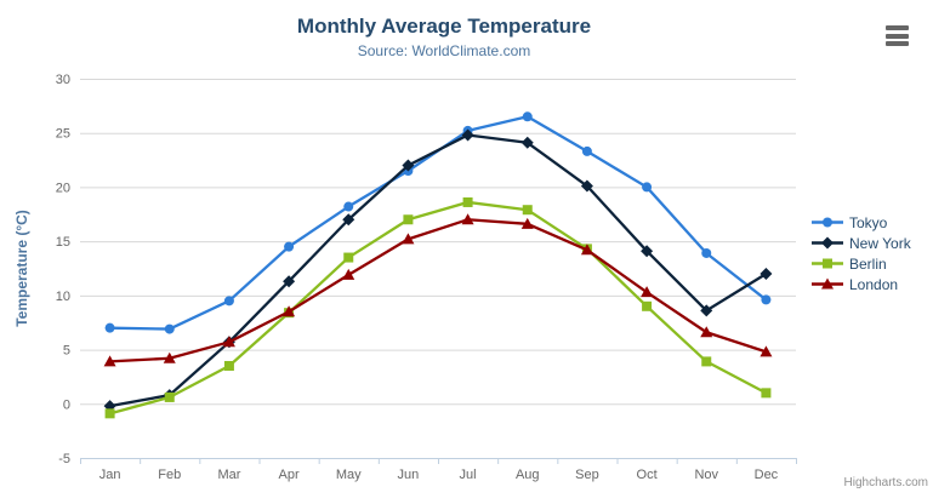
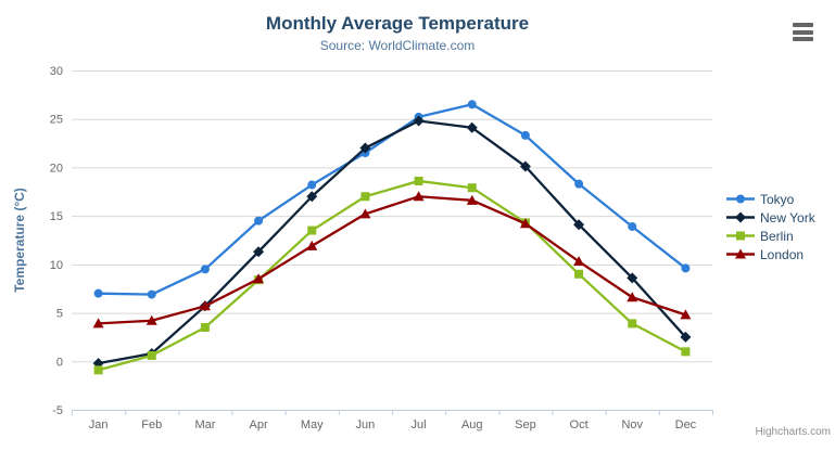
Tokyo/Oct: 20 -> 18
New York/Dec: 12 -> 2
